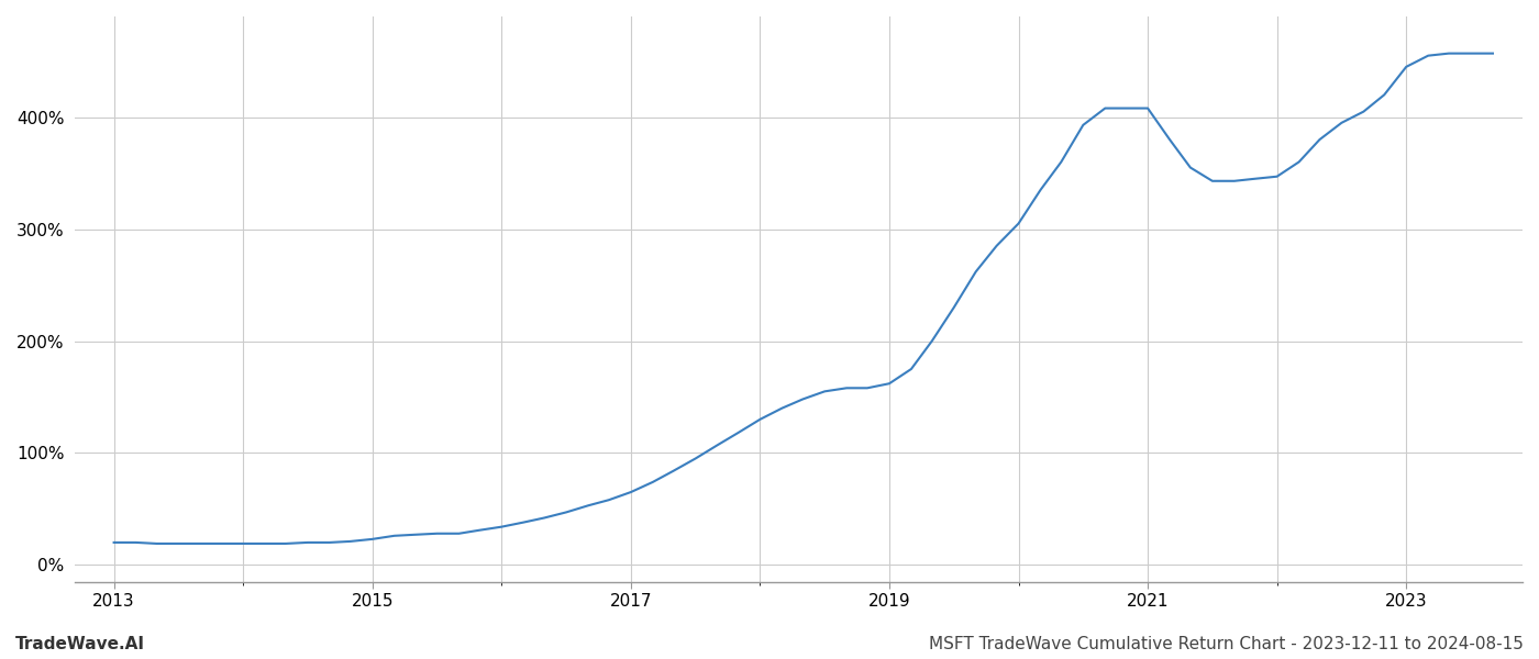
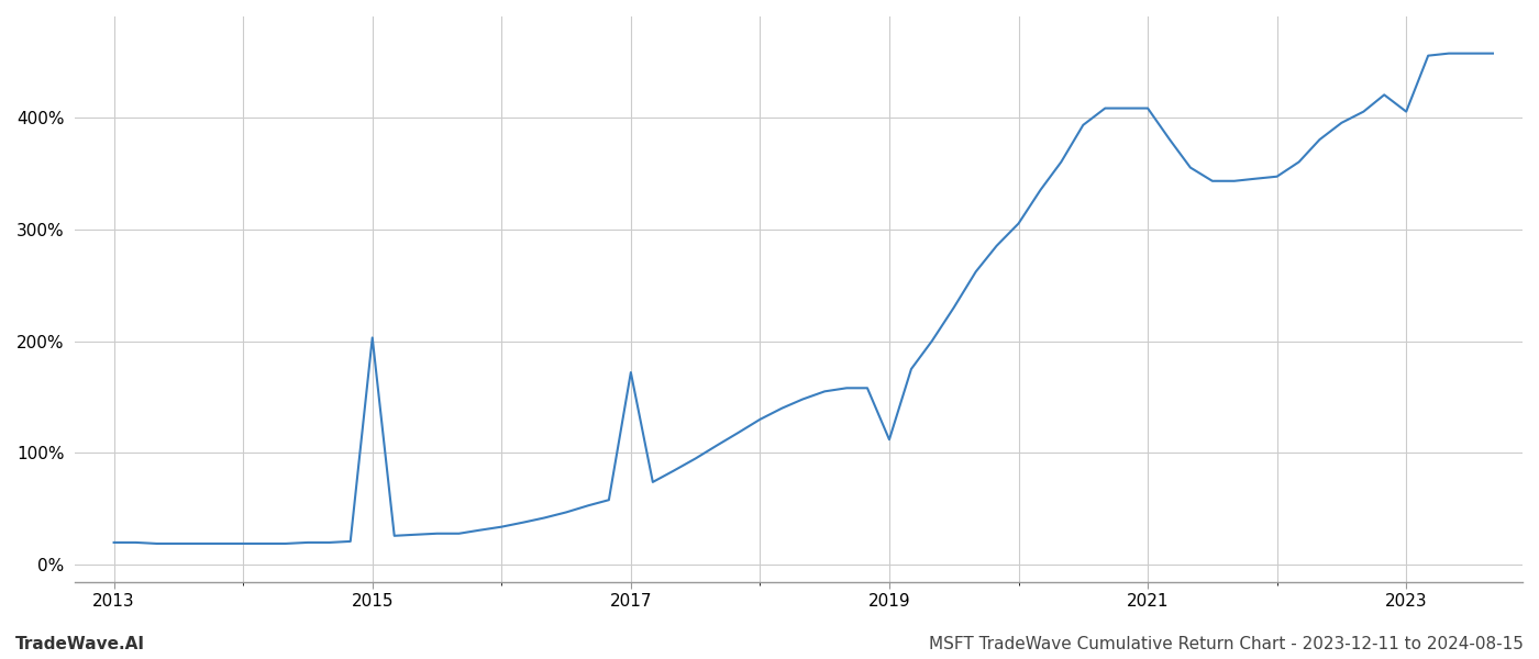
2015: 23% -> 203%
2017: 65% -> 172%
2019: 162% -> 112%
2023: 445% -> 405%
